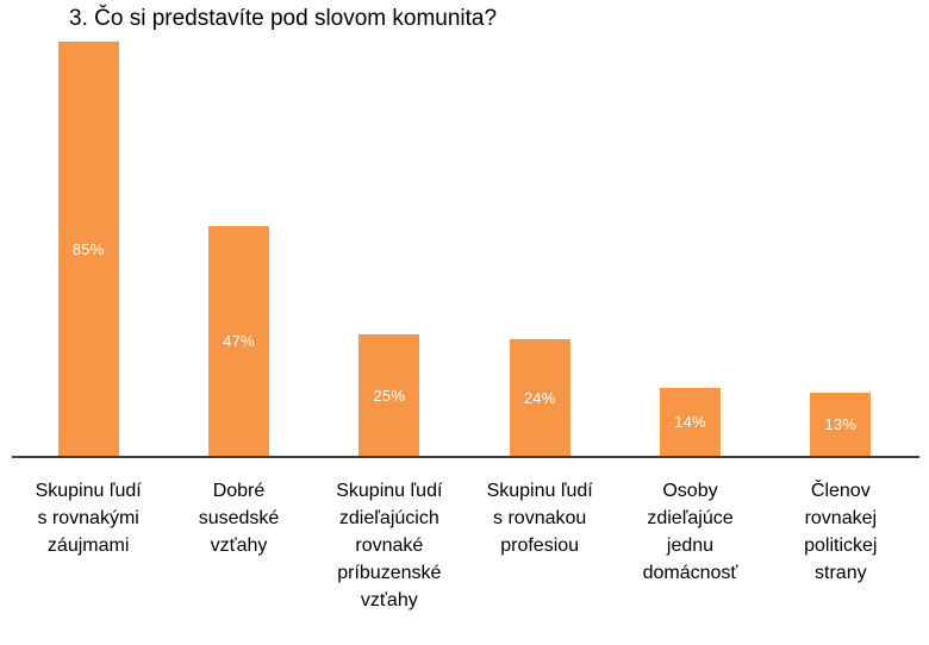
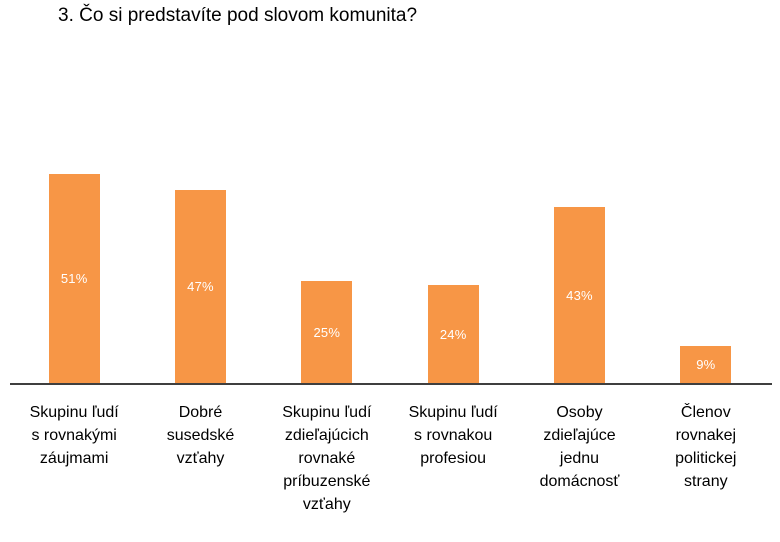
Skupinu ľudí s rovnakými záujmami: 85% -> 51%
Osoby zdieľajúce jednu domácnosť: 14% -> 43%
Členov rovnakej politickej strany: 13% -> 9%
